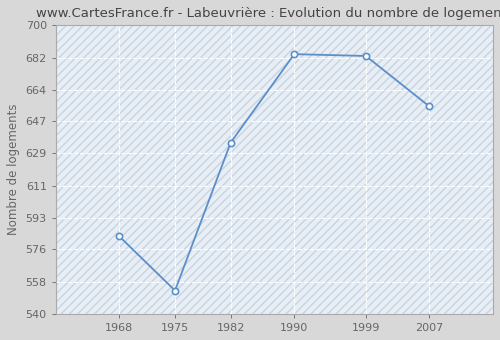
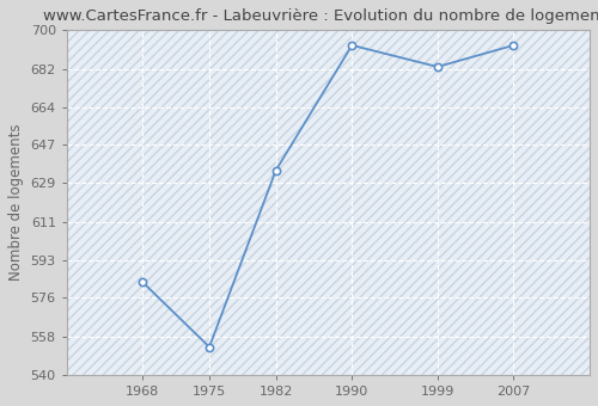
1990: 684 -> 693
2007: 655 -> 693
